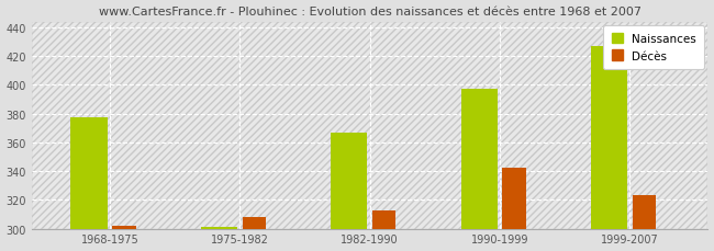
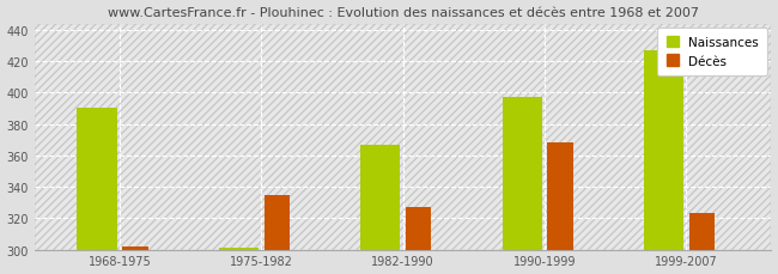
Naissances/1968-1975: 377 -> 390
Décès/1975-1982: 308 -> 335
Décès/1982-1990: 313 -> 327
Décès/1990-1999: 342 -> 368
